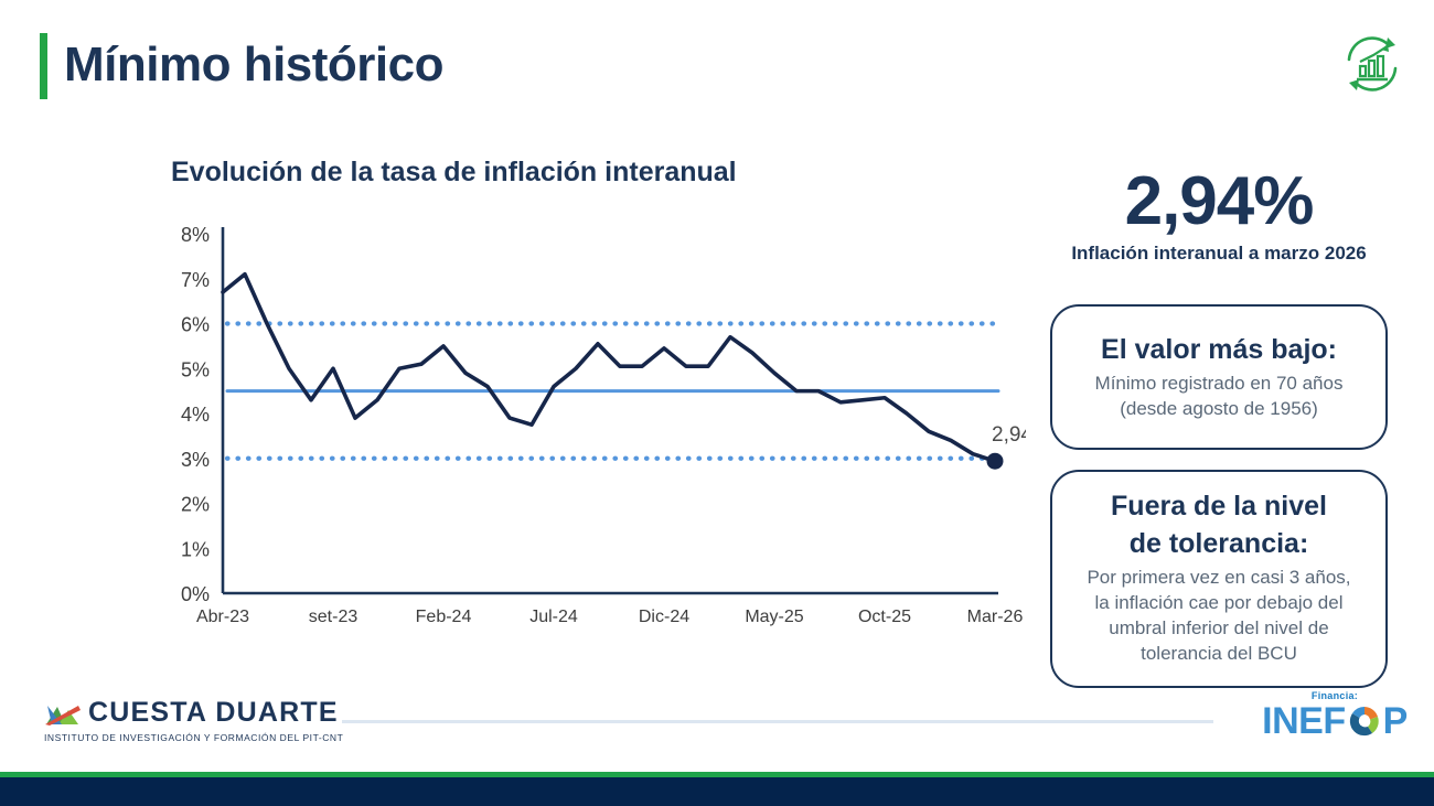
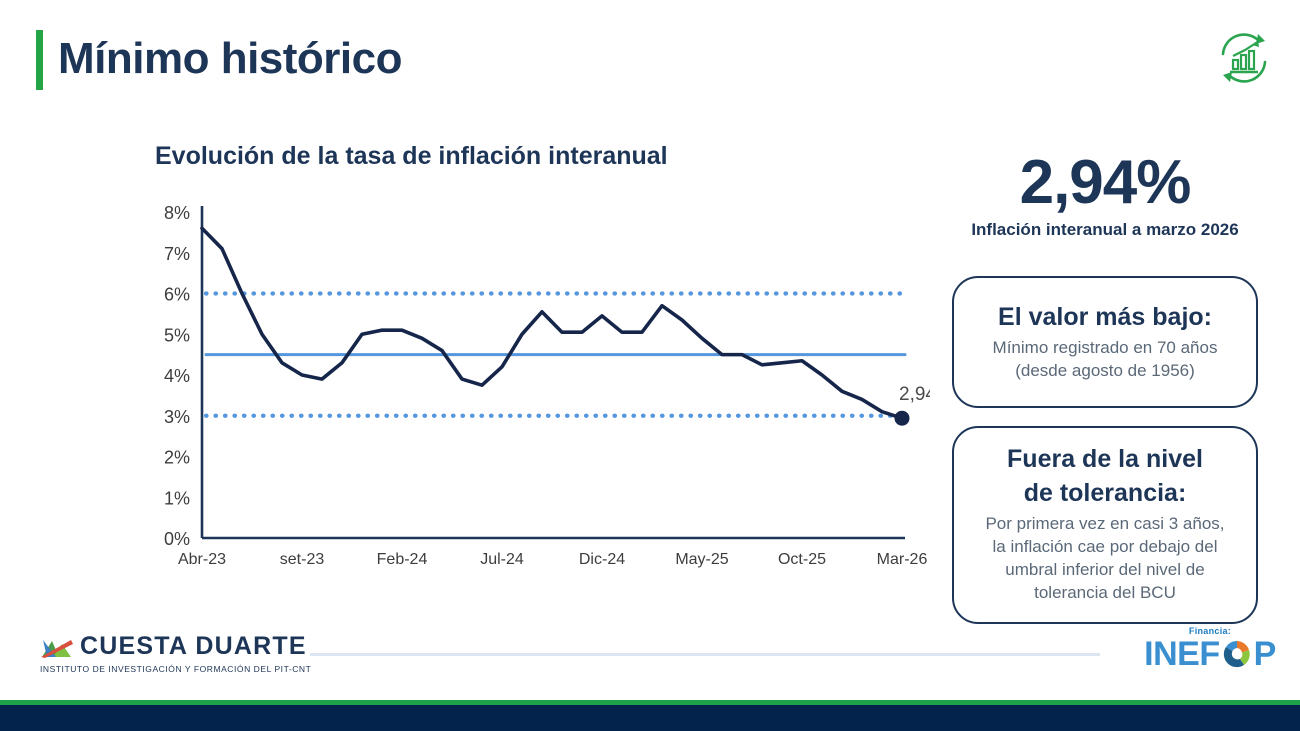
Abr-23: 6.7% -> 7.6%
set-23: 5.0% -> 4.0%
Feb-24: 5.5% -> 5.1%
Jul-24: 4.6% -> 4.2%
